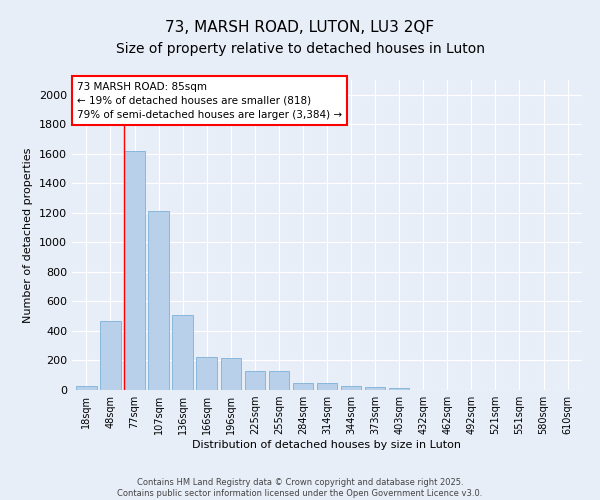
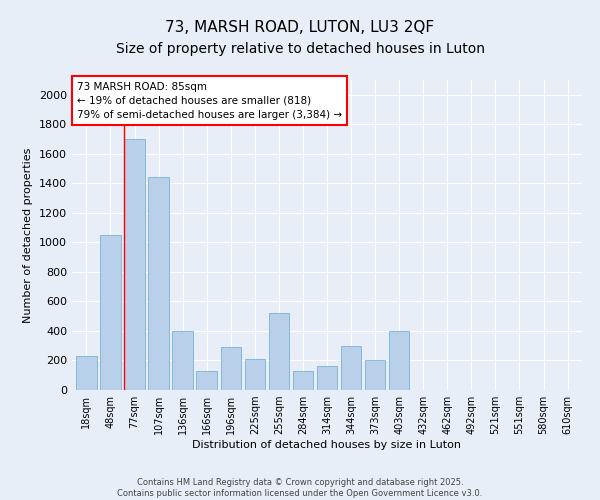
18sqm: 30 -> 230
48sqm: 470 -> 1050
77sqm: 1620 -> 1700
107sqm: 1210 -> 1440
136sqm: 510 -> 400
166sqm: 220 -> 130
196sqm: 220 -> 290
225sqm: 130 -> 210
255sqm: 130 -> 520
284sqm: 50 -> 130
314sqm: 50 -> 160
344sqm: 20 -> 300
373sqm: 20 -> 200
403sqm: 20 -> 400
